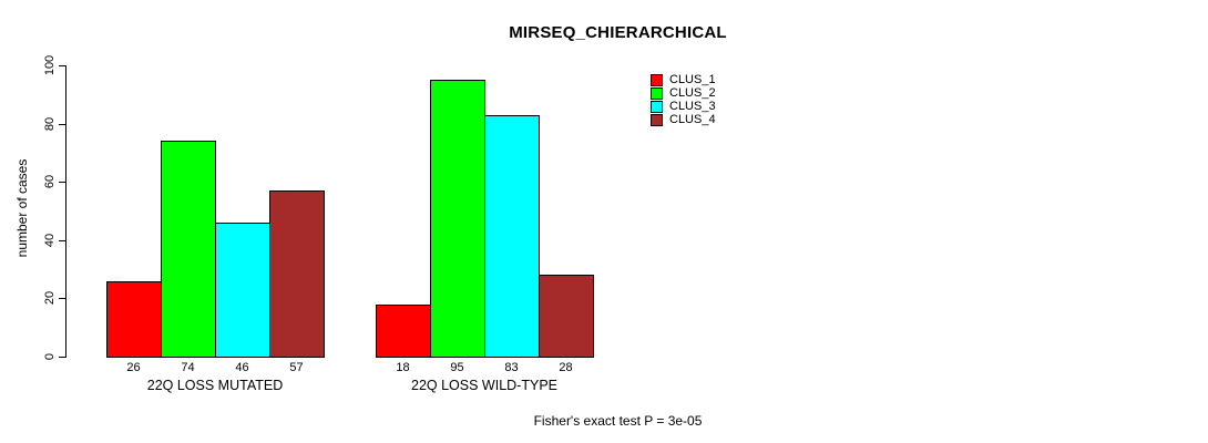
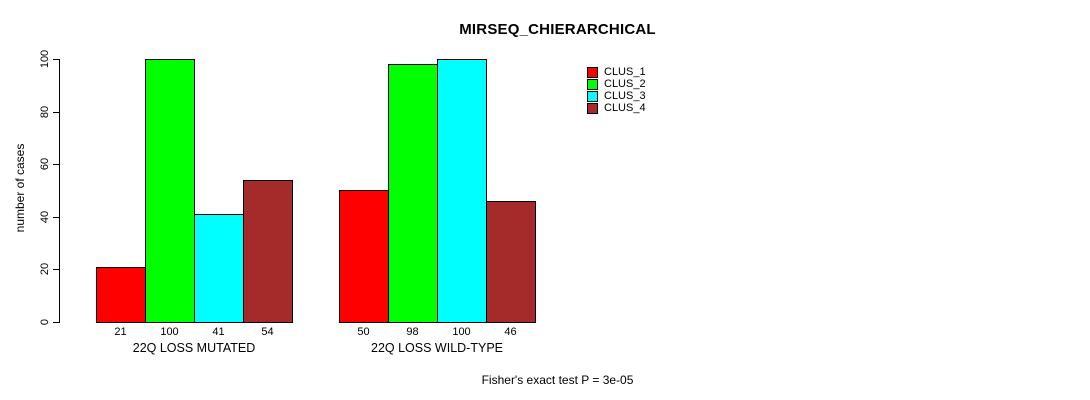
CLUS_1/22Q LOSS MUTATED: 26 -> 21
CLUS_2/22Q LOSS MUTATED: 74 -> 100
CLUS_3/22Q LOSS MUTATED: 46 -> 41
CLUS_4/22Q LOSS MUTATED: 57 -> 54
CLUS_1/22Q LOSS WILD-TYPE: 18 -> 50
CLUS_2/22Q LOSS WILD-TYPE: 95 -> 98
CLUS_3/22Q LOSS WILD-TYPE: 83 -> 100
CLUS_4/22Q LOSS WILD-TYPE: 28 -> 46
